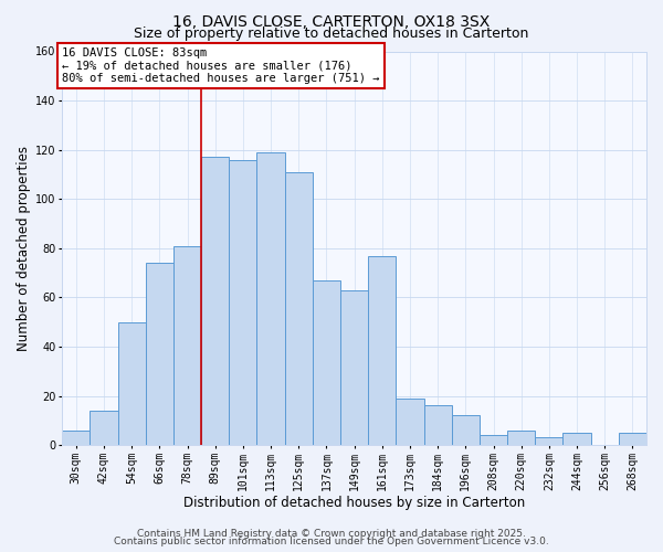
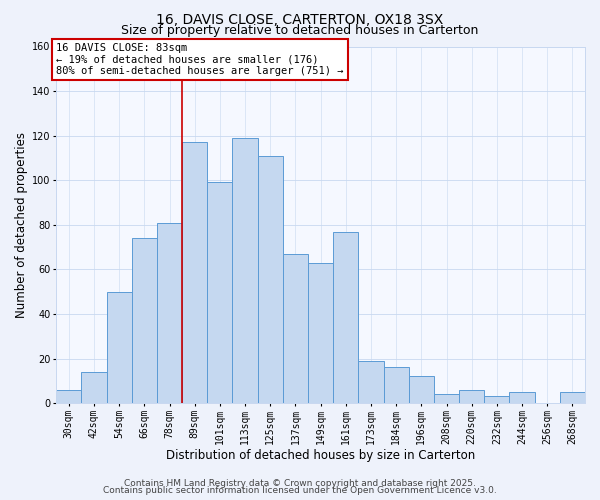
101sqm: 116 -> 99
